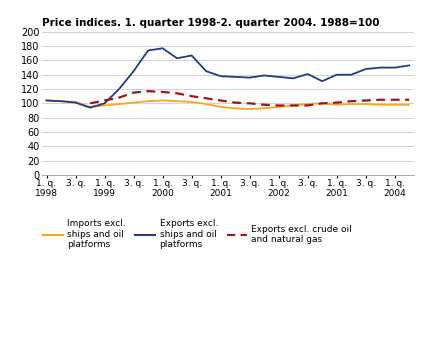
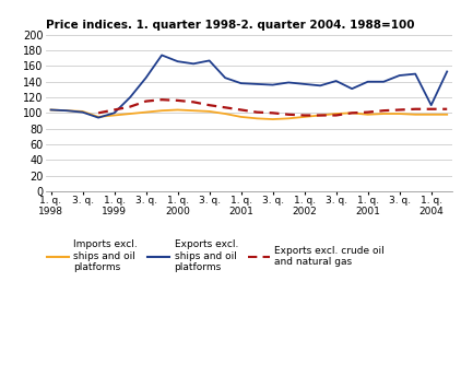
Exports excl. ships and oil platforms/1. q. 2000: 177 -> 166
Exports excl. ships and oil platforms/1. q. 2004: 150 -> 110
